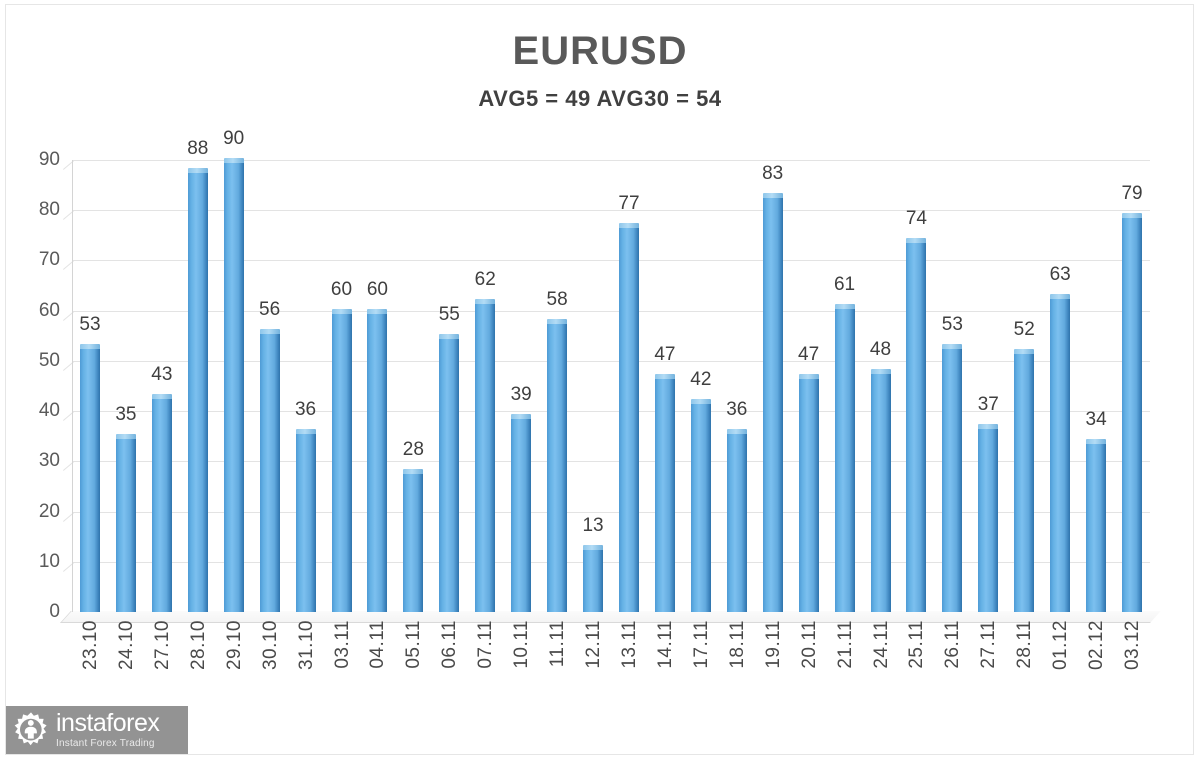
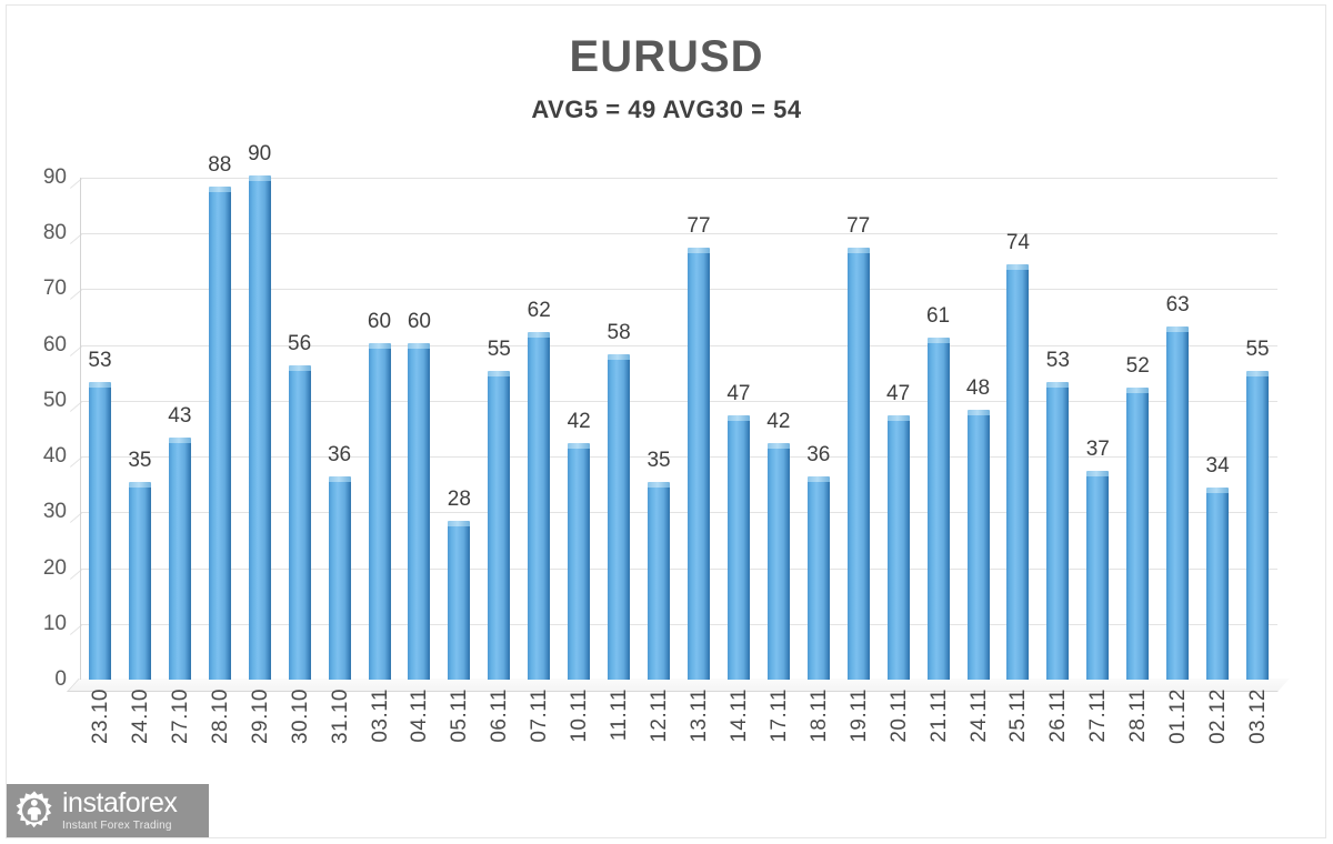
10.11: 39 -> 42
12.11: 13 -> 35
19.11: 83 -> 77
03.12: 79 -> 55
